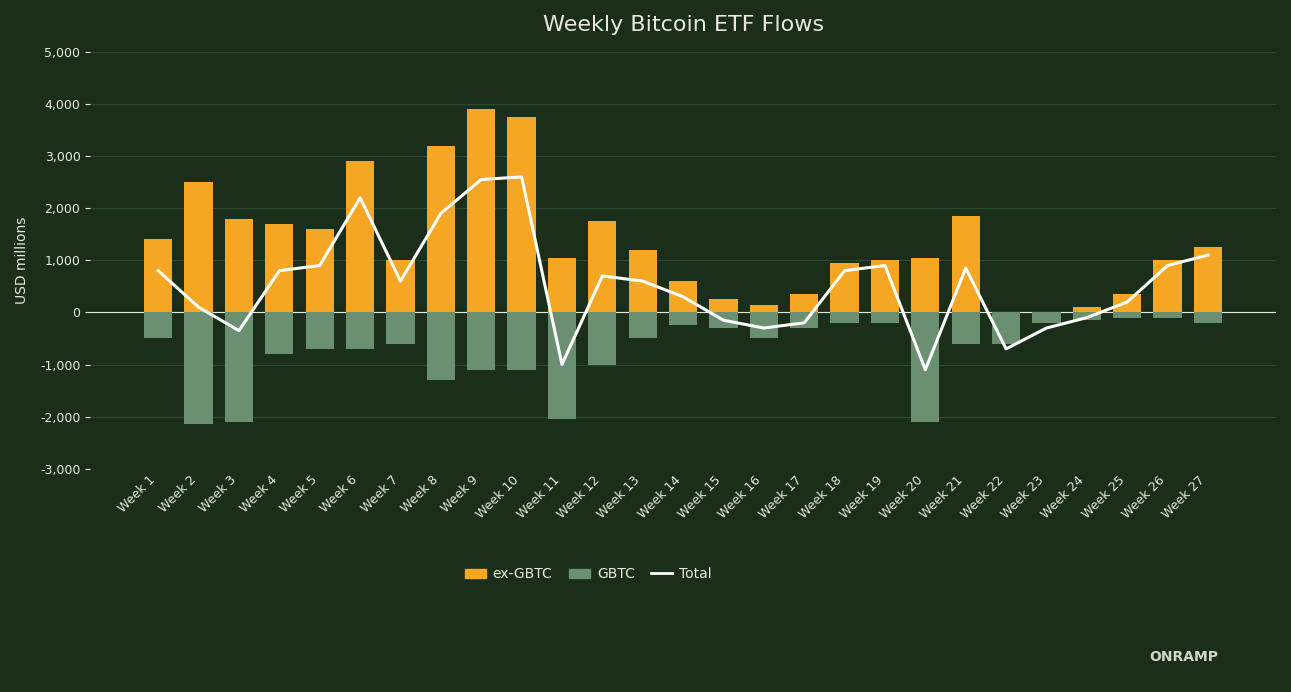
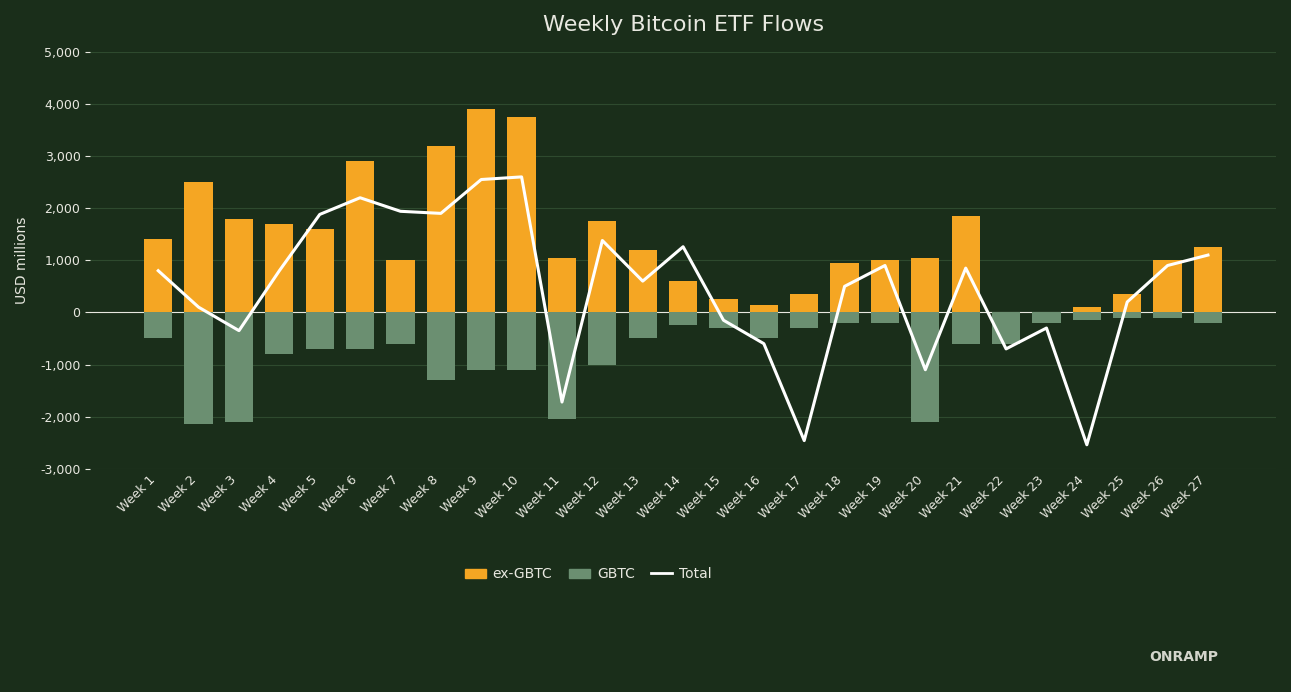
Total/Week 5: 900 -> 1,880
Total/Week 7: 600 -> 1,940
Total/Week 11: -1,000 -> -1,720
Total/Week 12: 700 -> 1,380
Total/Week 14: 300 -> 1,260
Total/Week 16: -300 -> -600
Total/Week 17: -200 -> -2,460
Total/Week 18: 800 -> 500
Total/Week 24: -100 -> -2,540
